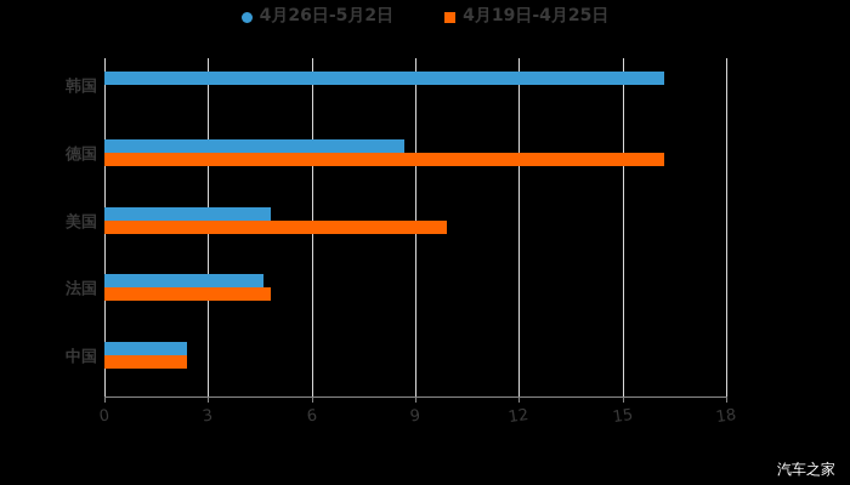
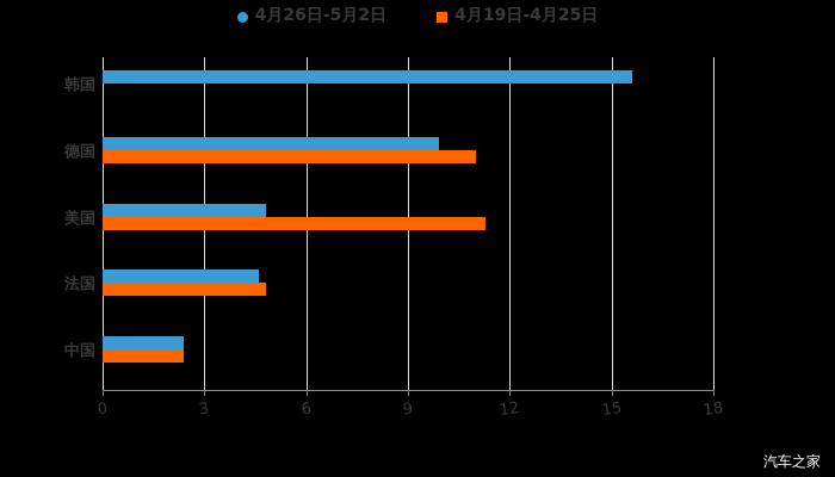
4月26日-5月2日/韩国: 16.2 -> 15.6
4月26日-5月2日/德国: 8.7 -> 9.9
4月19日-4月25日/德国: 16.2 -> 11.0
4月19日-4月25日/美国: 9.9 -> 11.3
